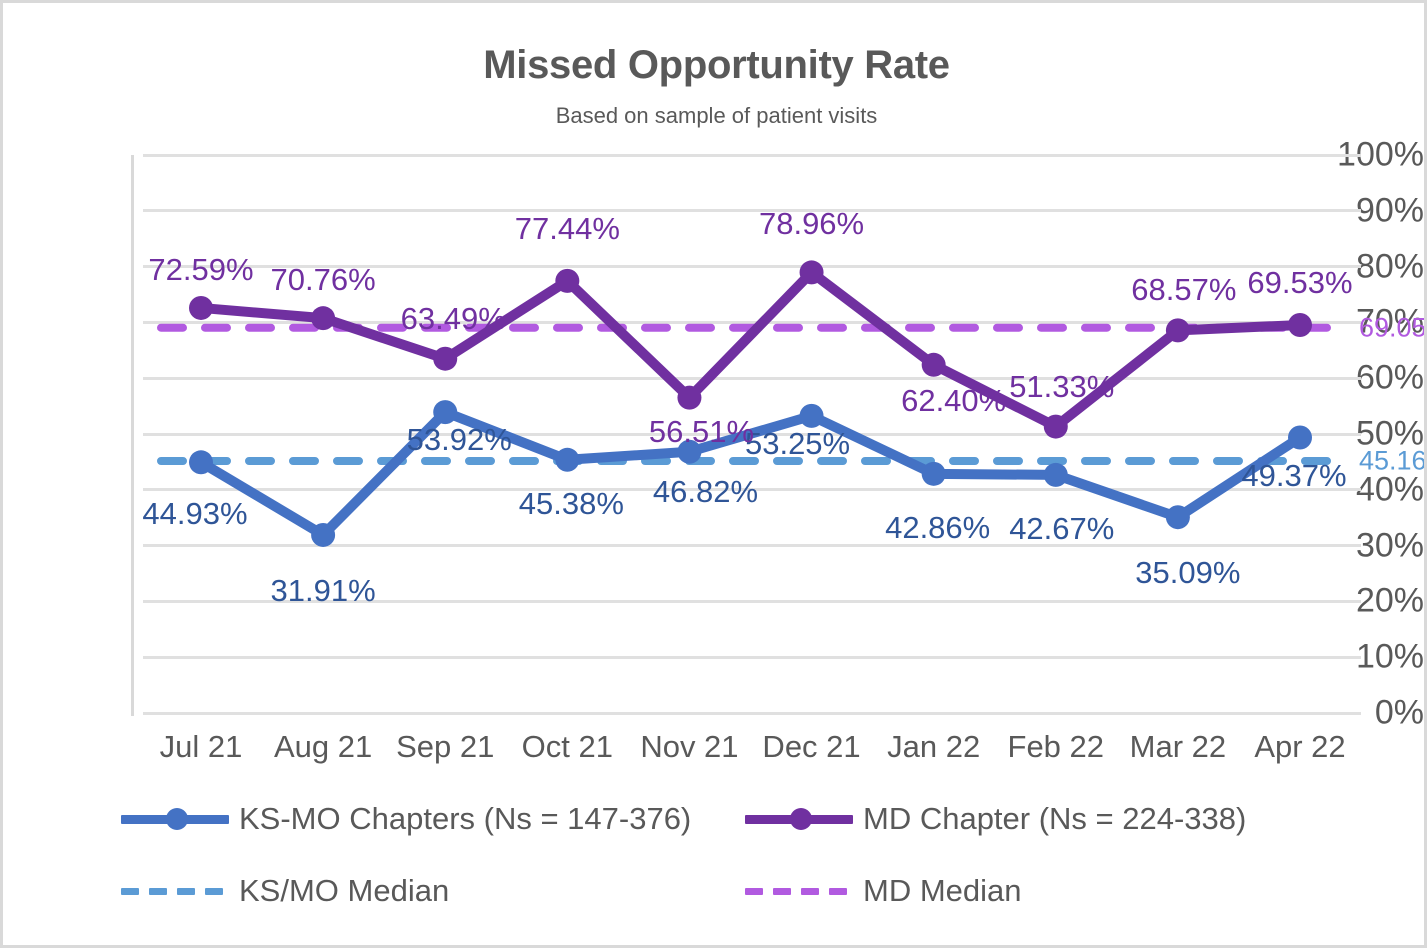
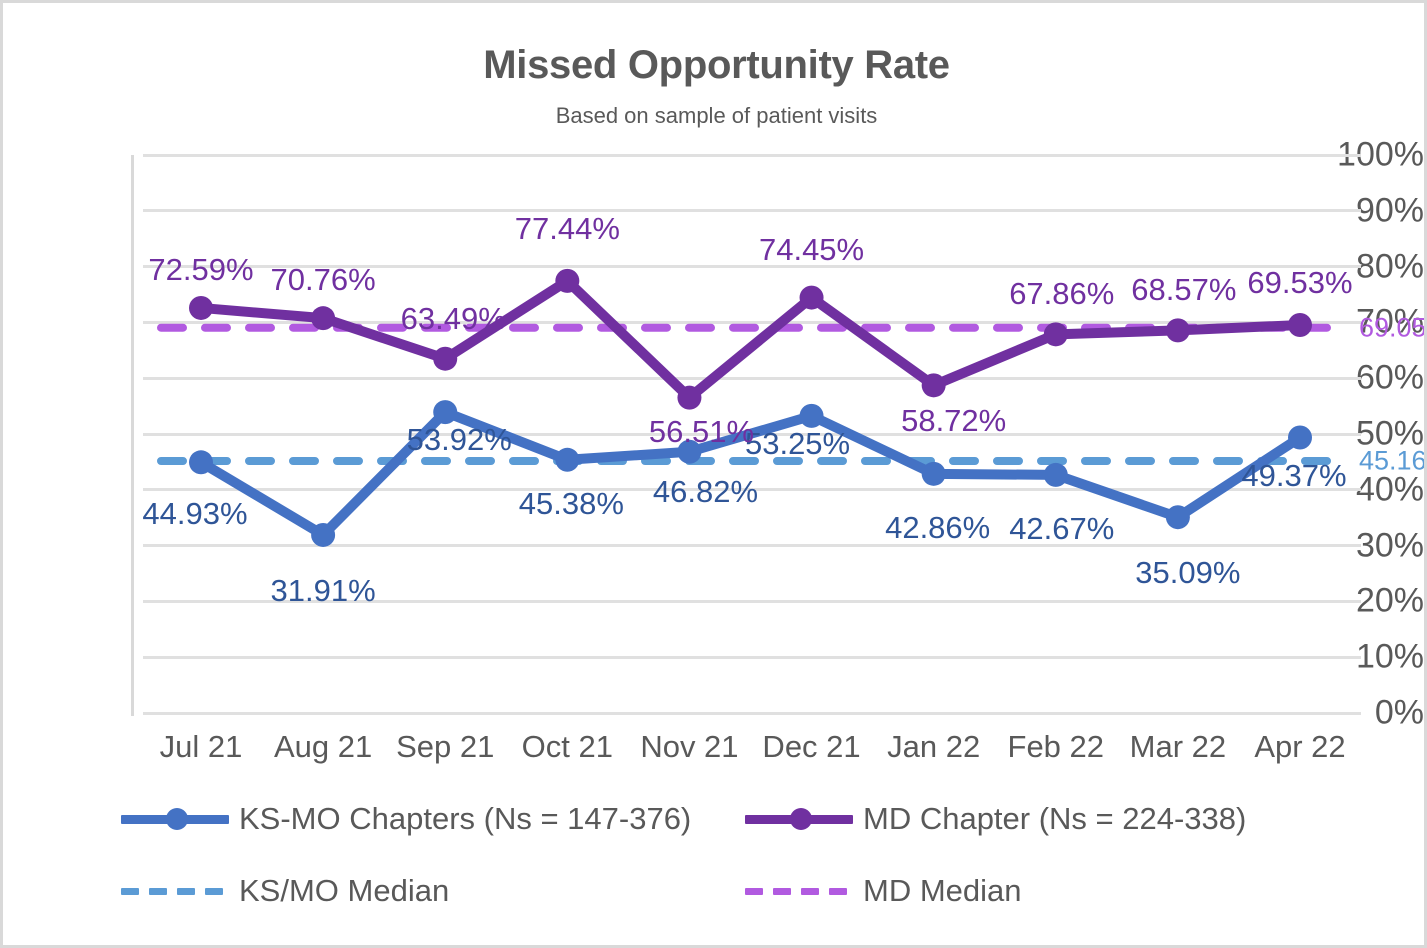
MD Chapter (Ns = 224-338)/Dec 21: 78.96% -> 74.45%
MD Chapter (Ns = 224-338)/Jan 22: 62.40% -> 58.72%
MD Chapter (Ns = 224-338)/Feb 22: 51.33% -> 67.86%
